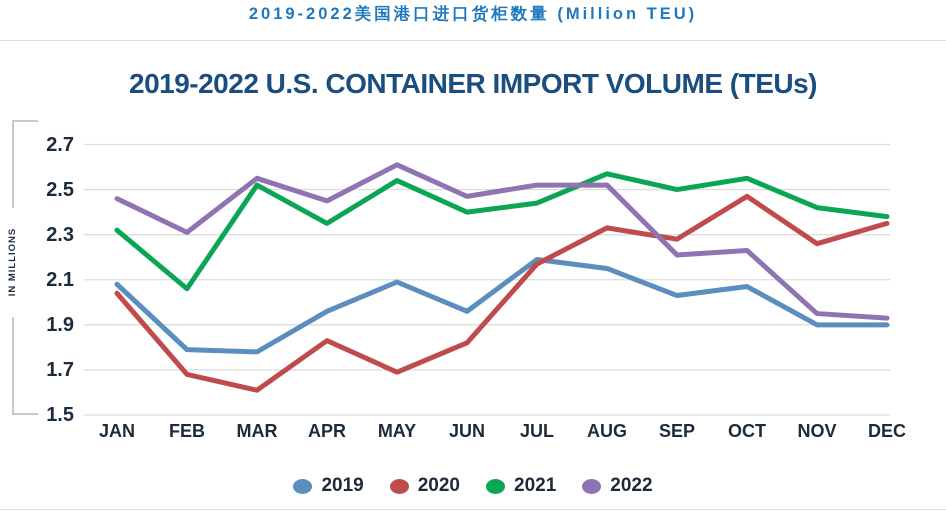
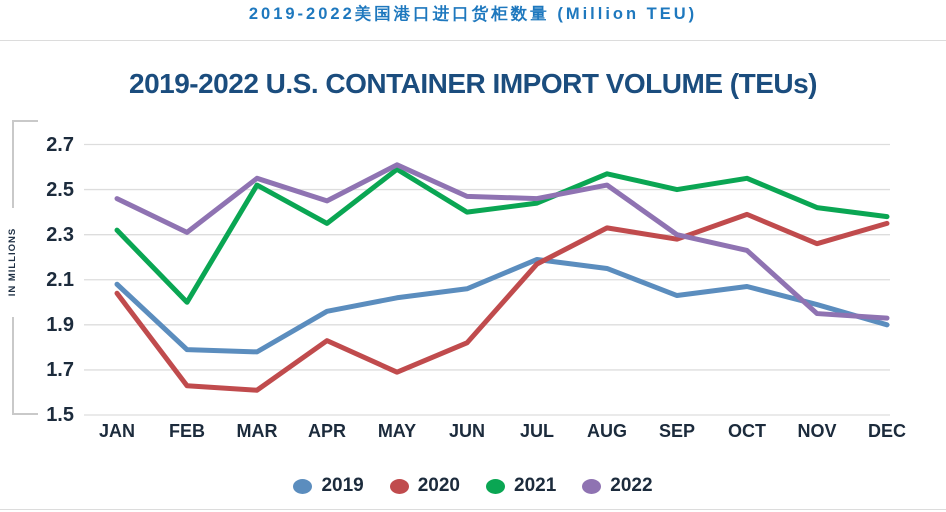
2020/FEB: 1.68 -> 1.63
2021/FEB: 2.06 -> 2.00
2019/MAY: 2.09 -> 2.02
2021/MAY: 2.54 -> 2.59
2019/JUN: 1.96 -> 2.06
2022/JUL: 2.52 -> 2.46
2022/SEP: 2.21 -> 2.30
2020/OCT: 2.47 -> 2.39
2019/NOV: 1.90 -> 1.99
